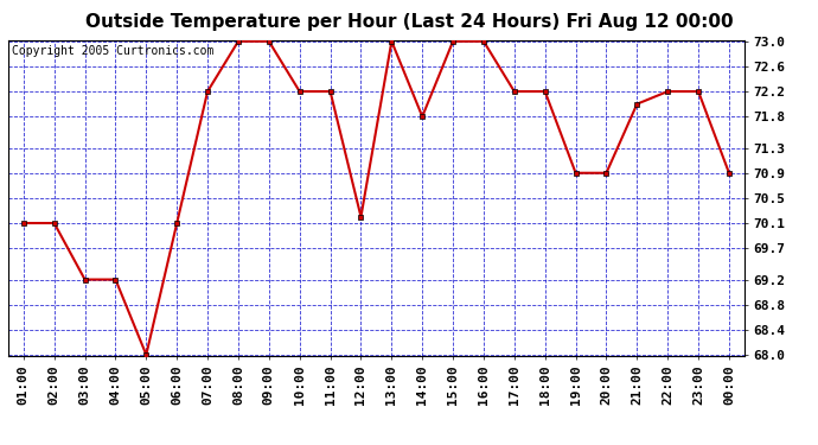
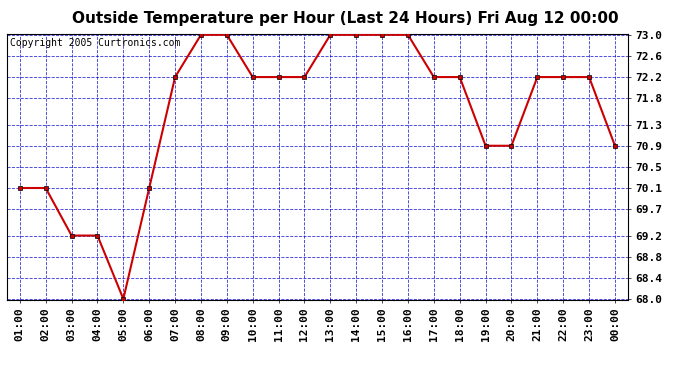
12:00: 70.2 -> 72.2
14:00: 71.8 -> 73.0
21:00: 72.0 -> 72.2
